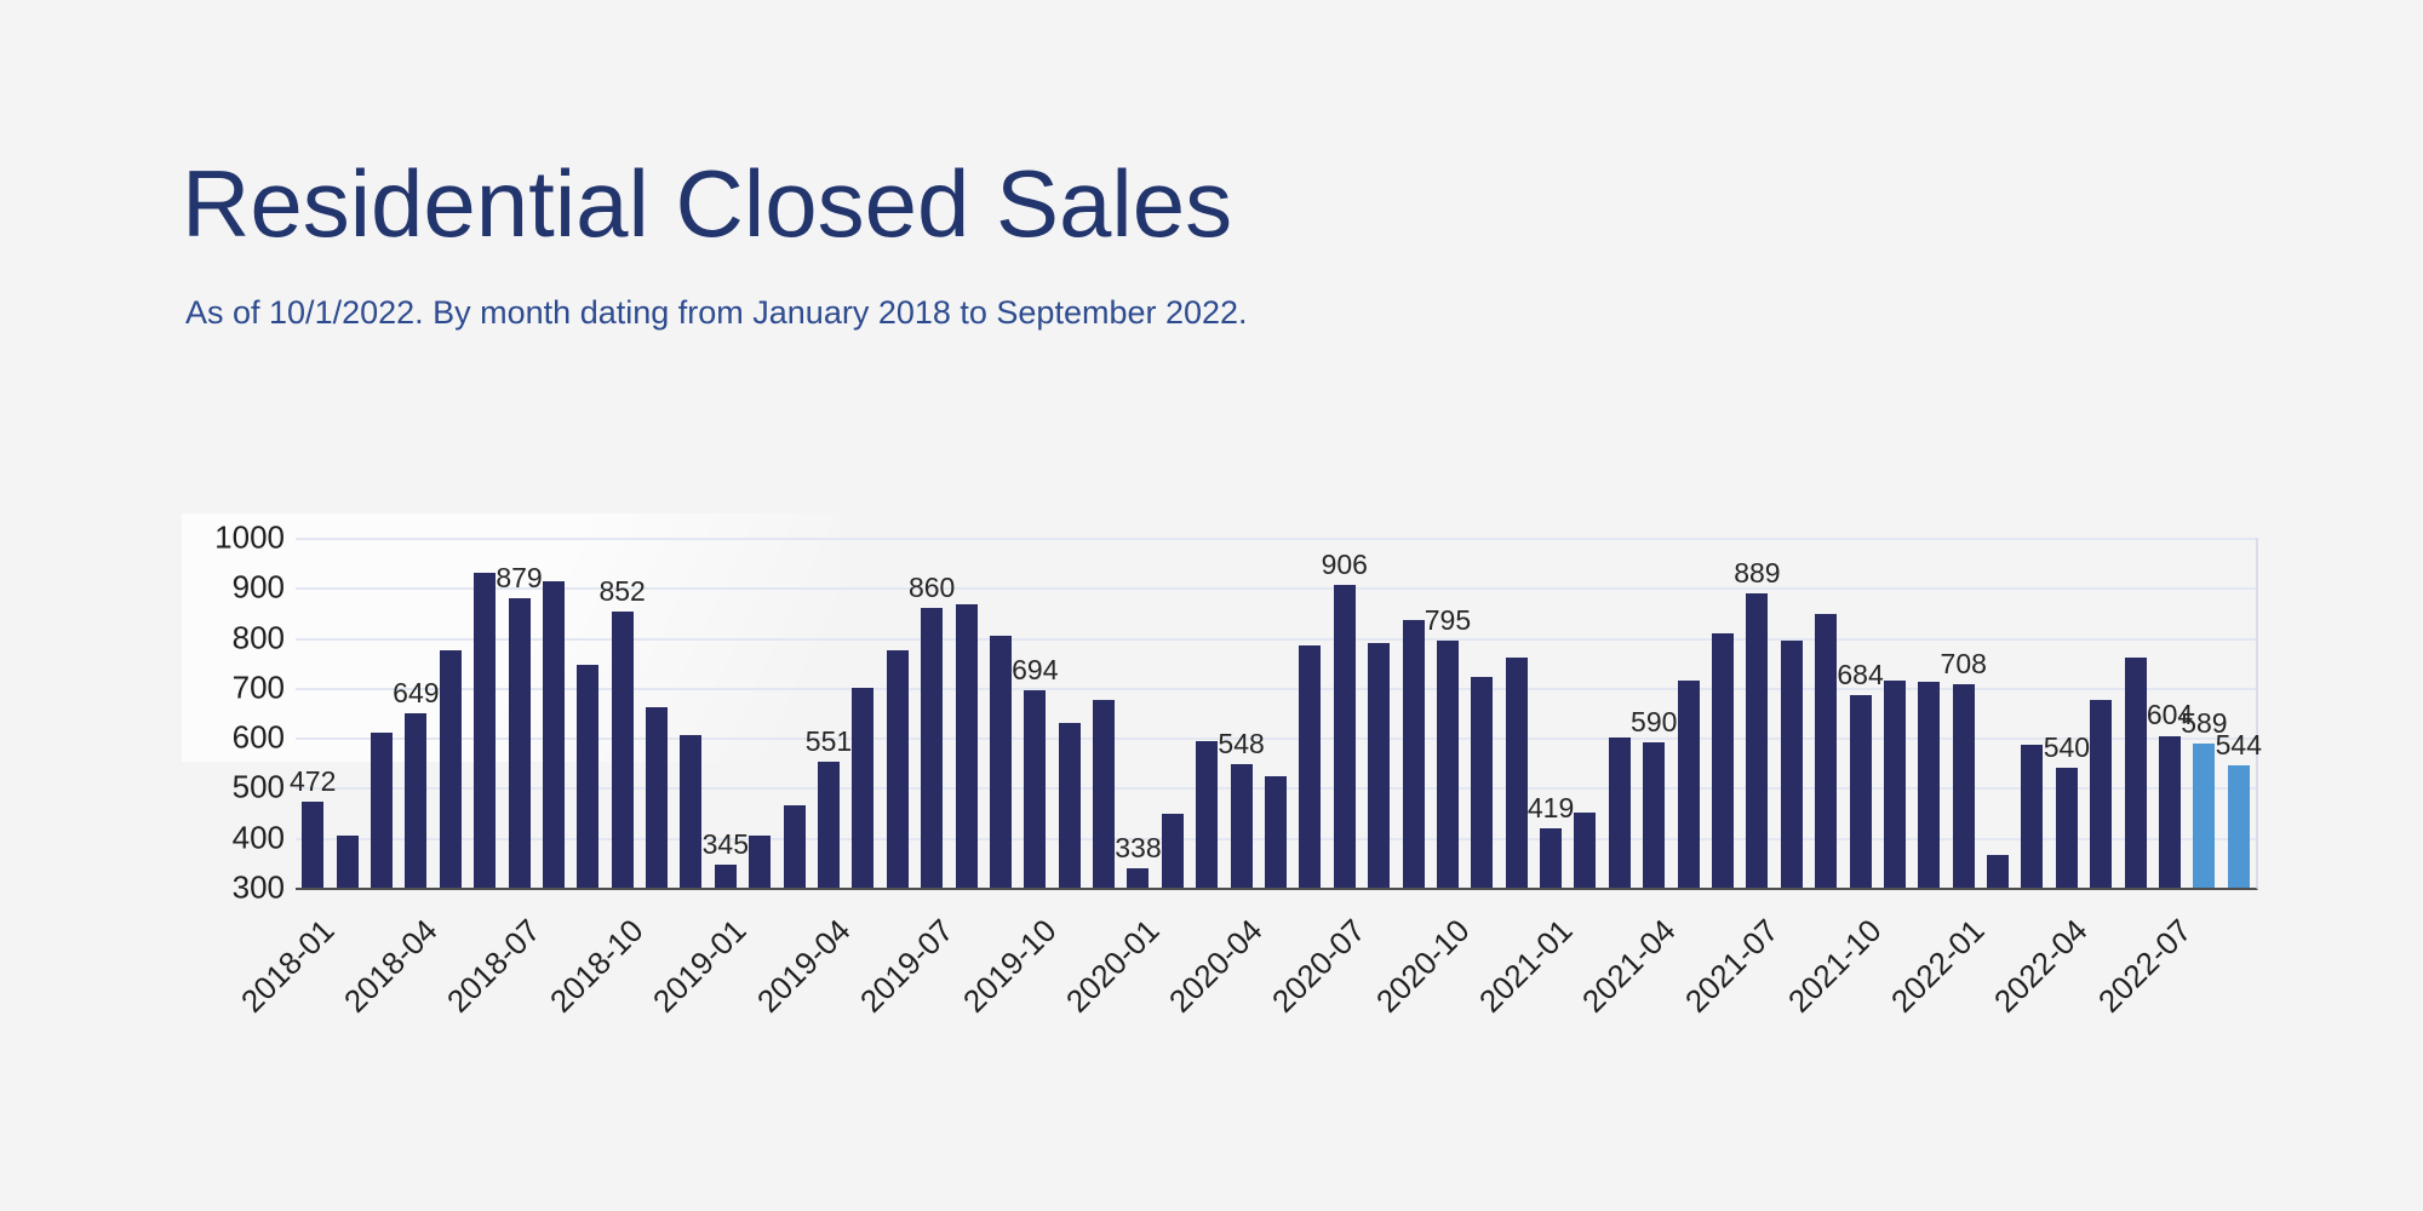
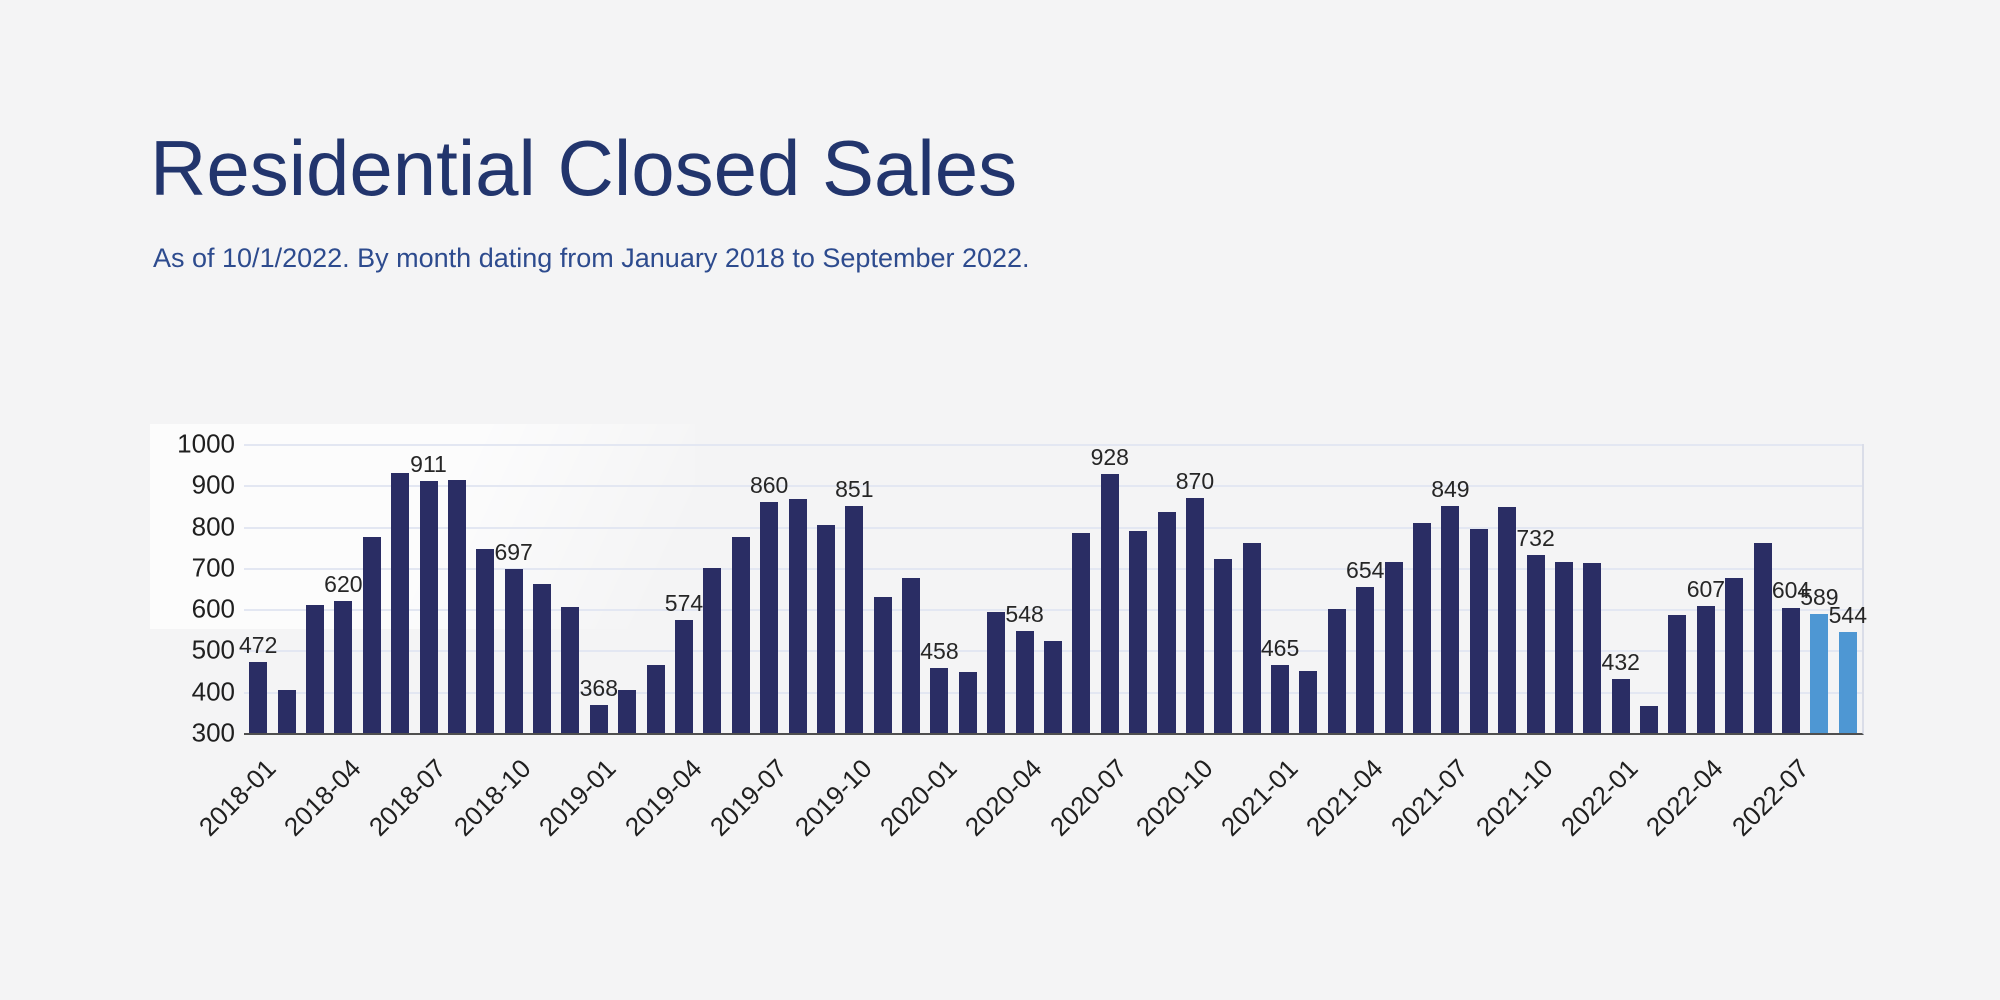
2018-04: 649 -> 620
2018-07: 879 -> 911
2018-10: 852 -> 697
2019-01: 345 -> 368
2019-04: 551 -> 574
2019-10: 694 -> 851
2020-01: 338 -> 458
2020-07: 906 -> 928
2020-10: 795 -> 870
2021-01: 419 -> 465
2021-04: 590 -> 654
2021-07: 889 -> 849
2021-10: 684 -> 732
2022-01: 708 -> 432
2022-04: 540 -> 607
